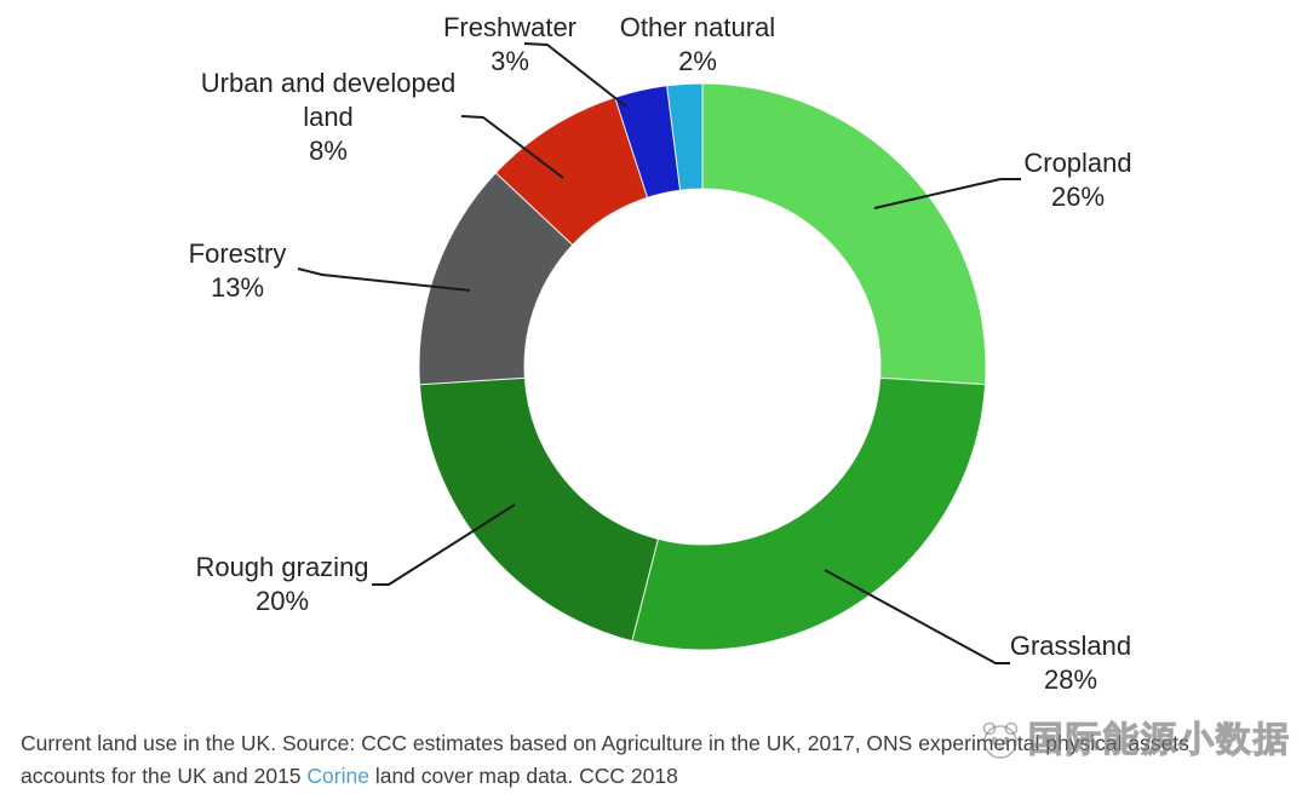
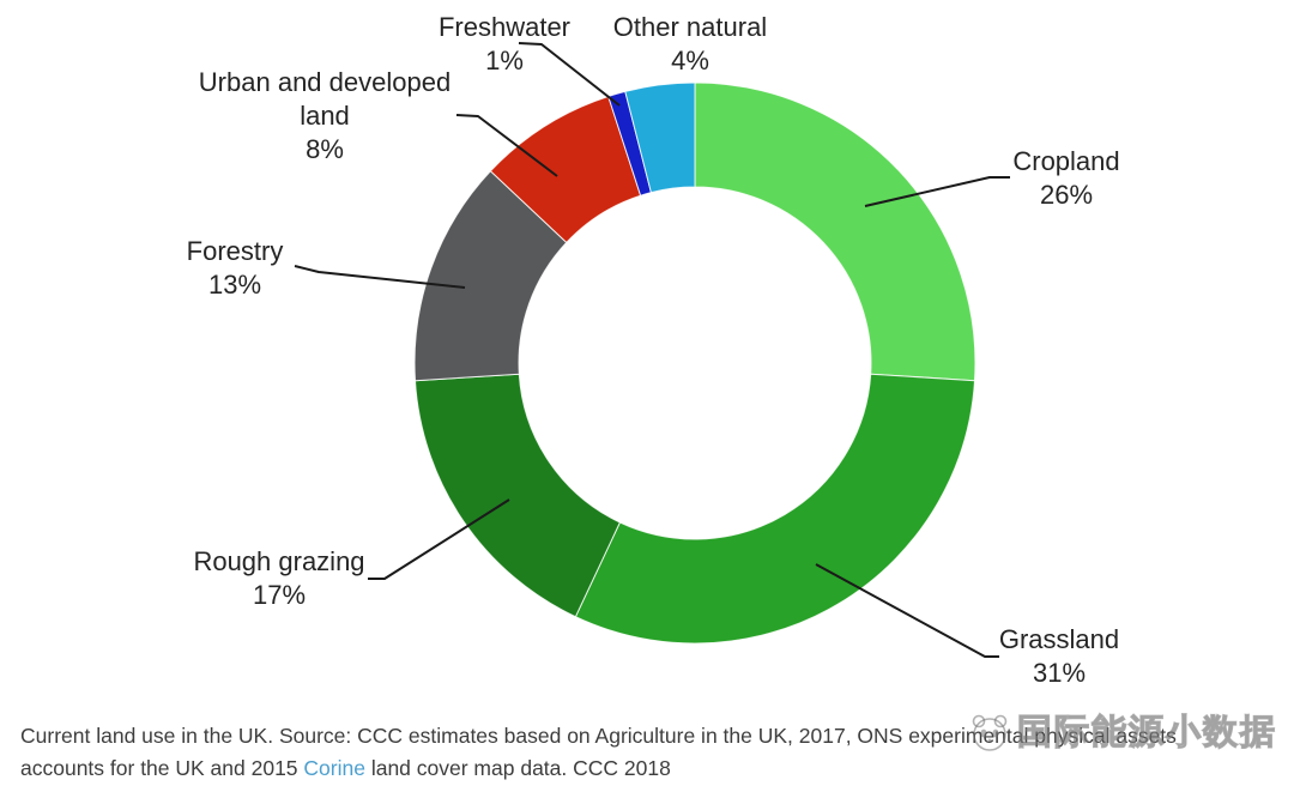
Grassland: 28% -> 31%
Rough grazing: 20% -> 17%
Freshwater: 3% -> 1%
Other natural: 2% -> 4%
